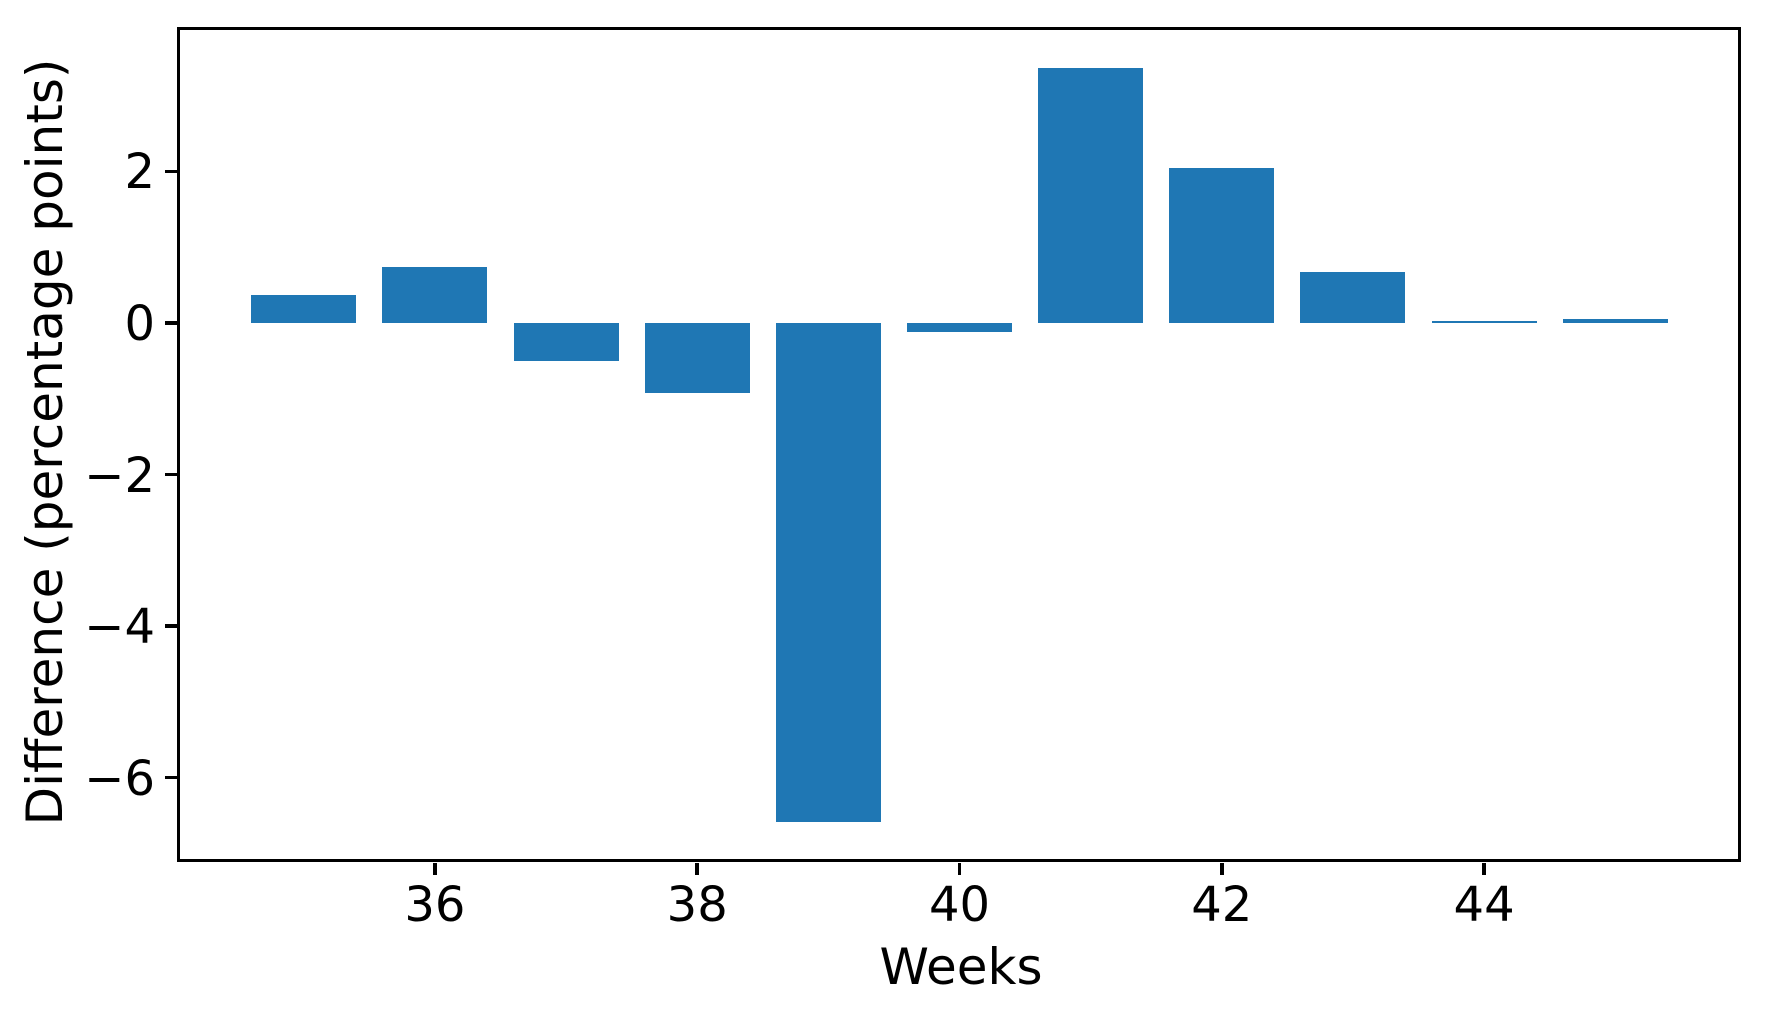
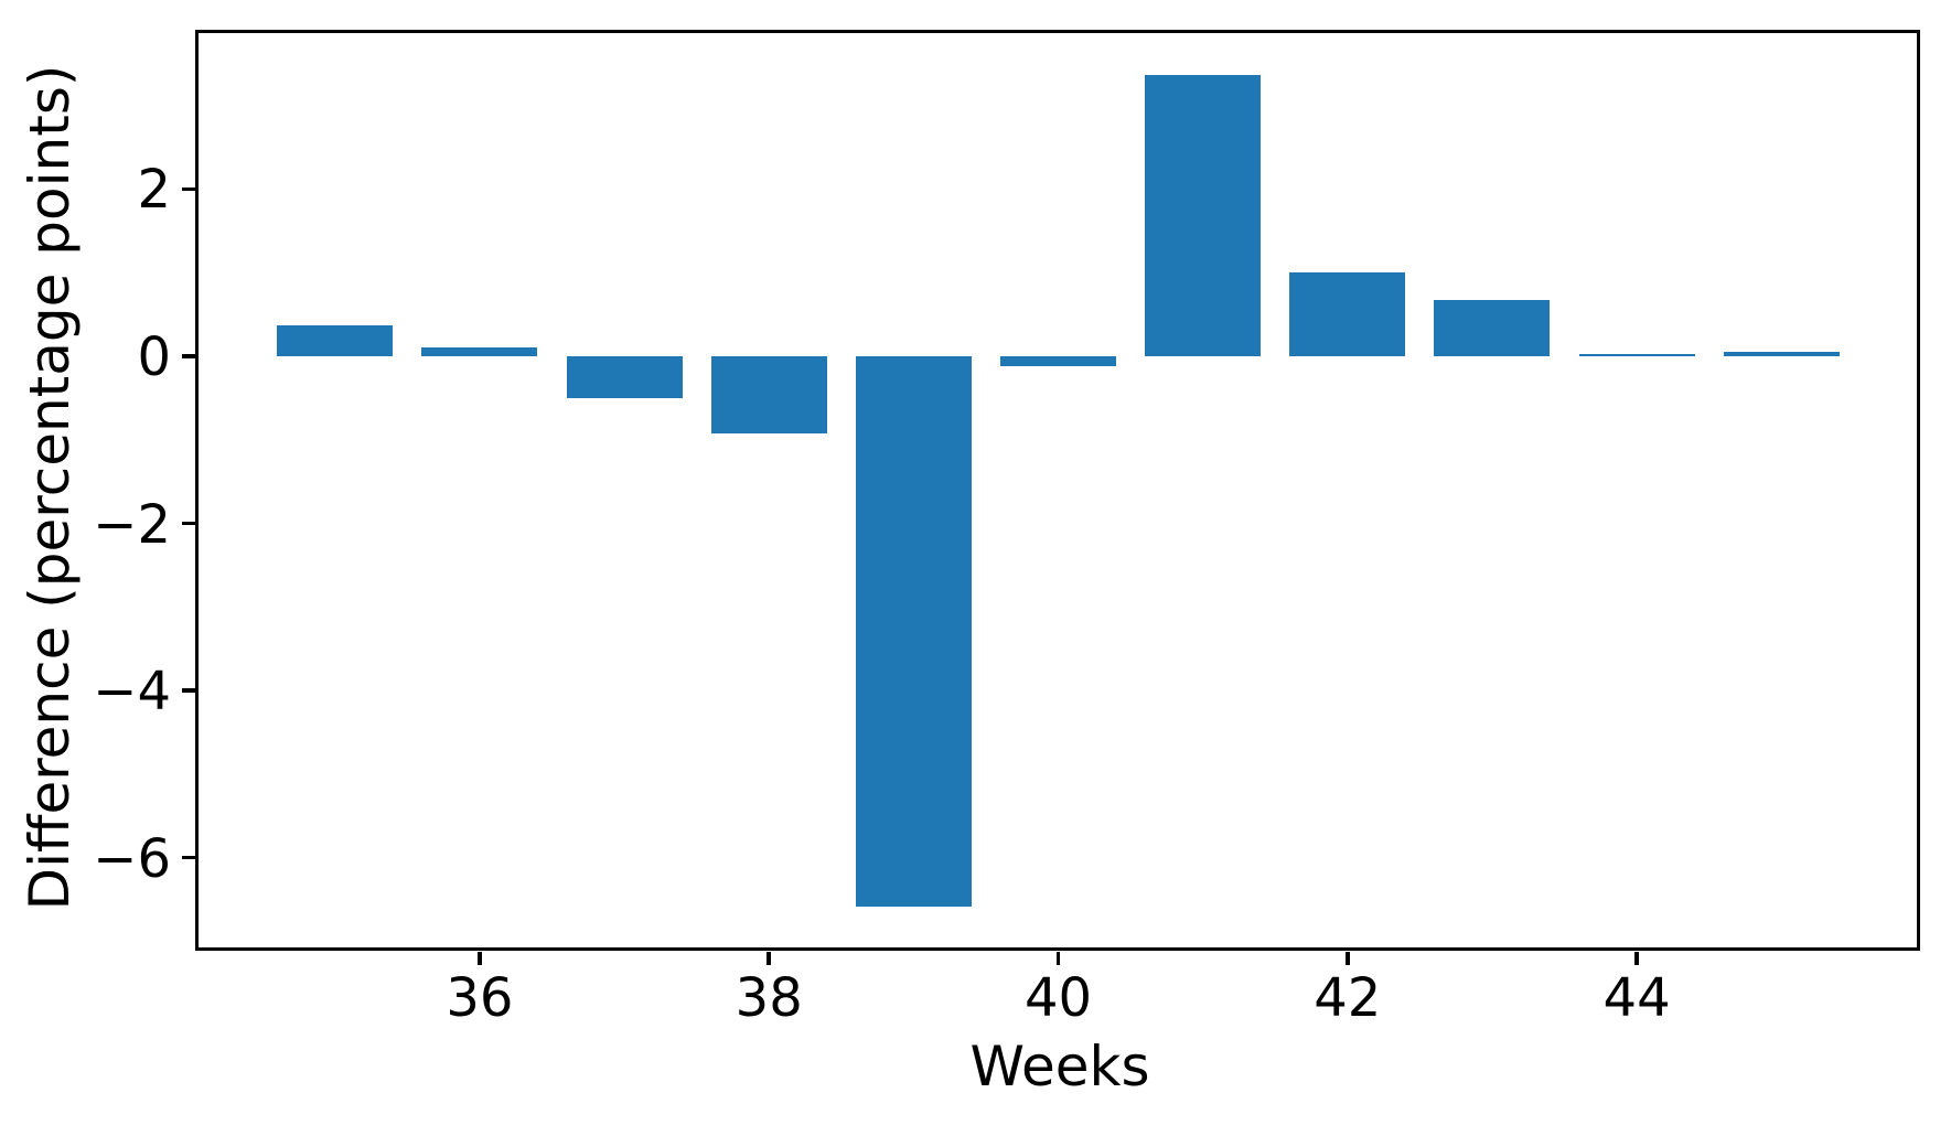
36: 0.7 -> 0.1
42: 2.0 -> 1.0
